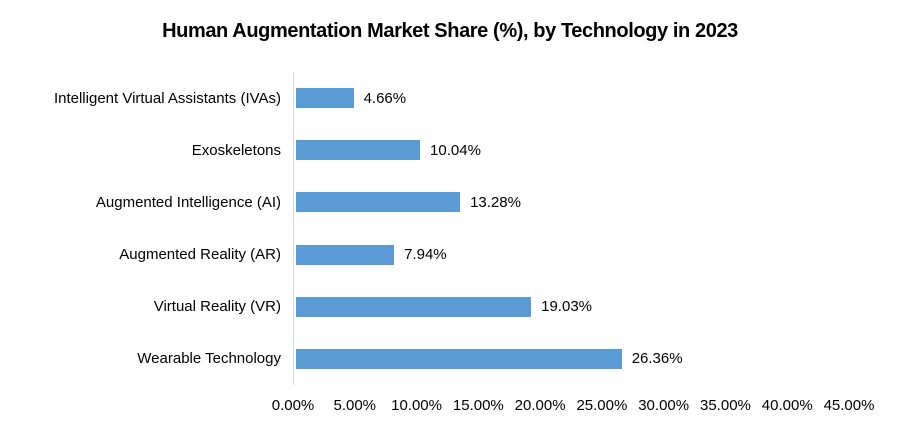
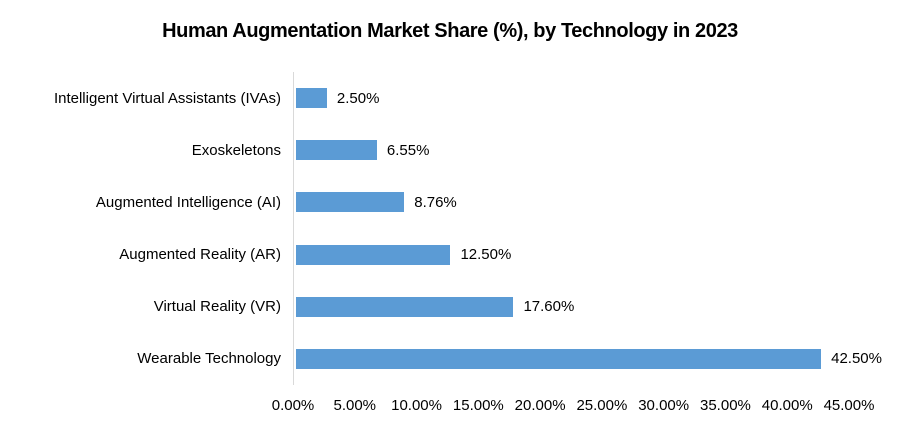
Intelligent Virtual Assistants (IVAs): 4.66% -> 2.50%
Exoskeletons: 10.04% -> 6.55%
Augmented Intelligence (AI): 13.28% -> 8.76%
Augmented Reality (AR): 7.94% -> 12.50%
Virtual Reality (VR): 19.03% -> 17.60%
Wearable Technology: 26.36% -> 42.50%
